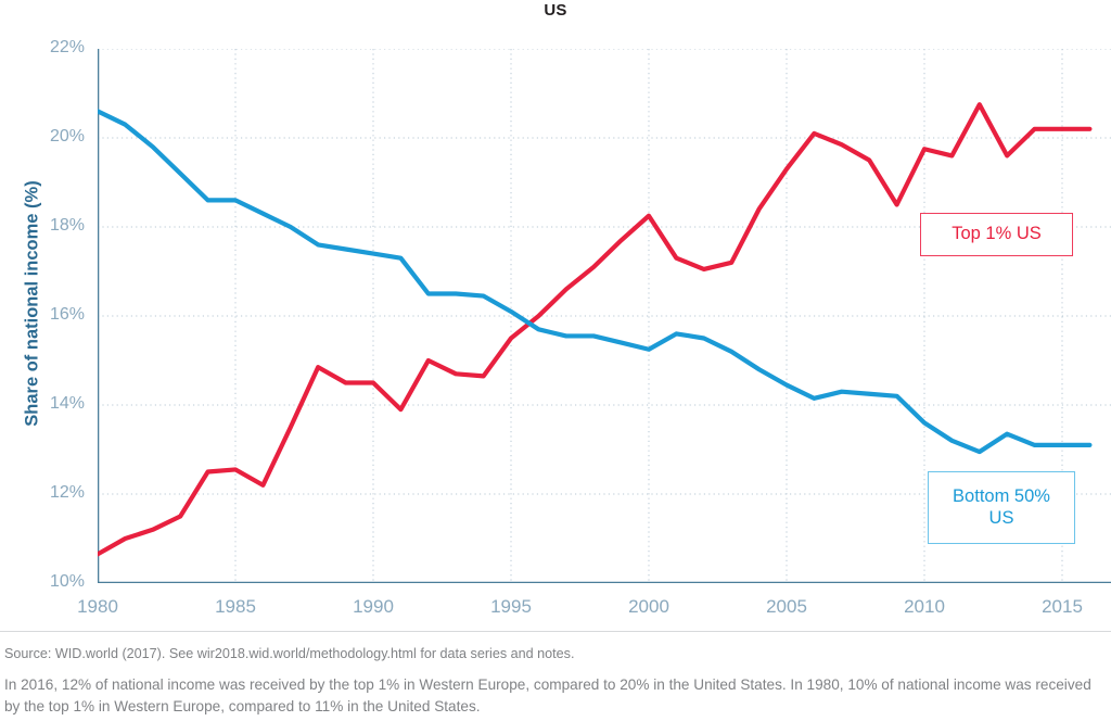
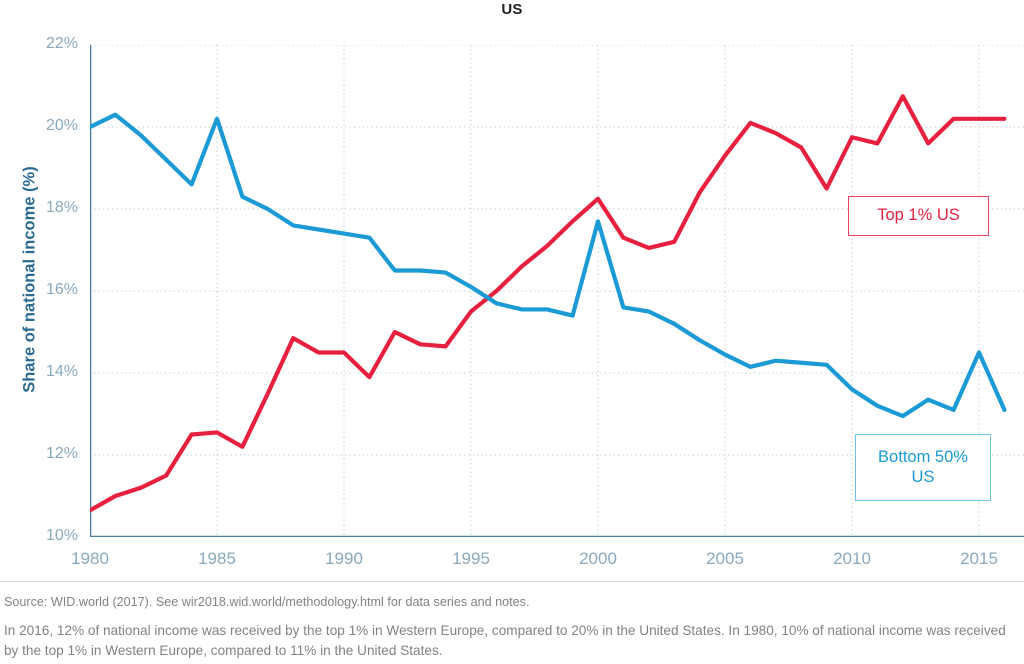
Bottom 50% US/1980: 20.6% -> 20.0%
Bottom 50% US/1985: 18.6% -> 20.2%
Bottom 50% US/2000: 15.2% -> 17.7%
Bottom 50% US/2015: 13.1% -> 14.5%
